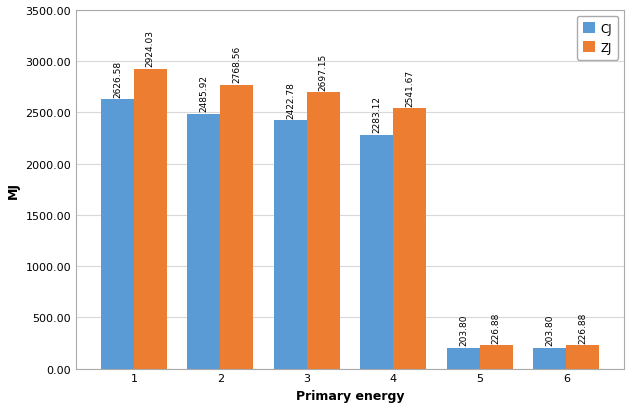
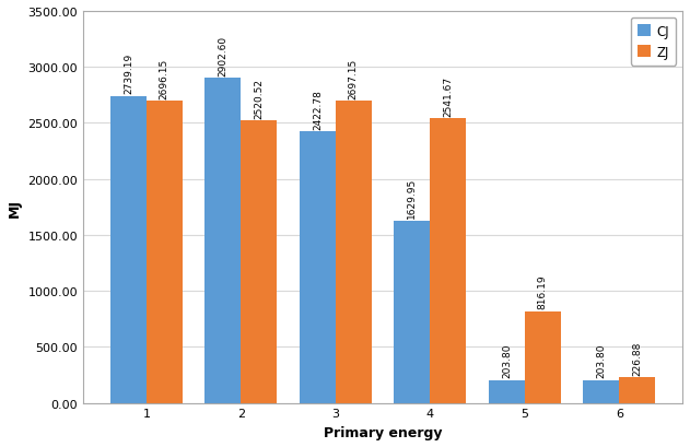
CJ/1: 2626.58 -> 2739.19
ZJ/1: 2924.03 -> 2696.15
CJ/2: 2485.92 -> 2902.60
ZJ/2: 2768.56 -> 2520.52
CJ/4: 2283.12 -> 1629.95
ZJ/5: 226.88 -> 816.19
